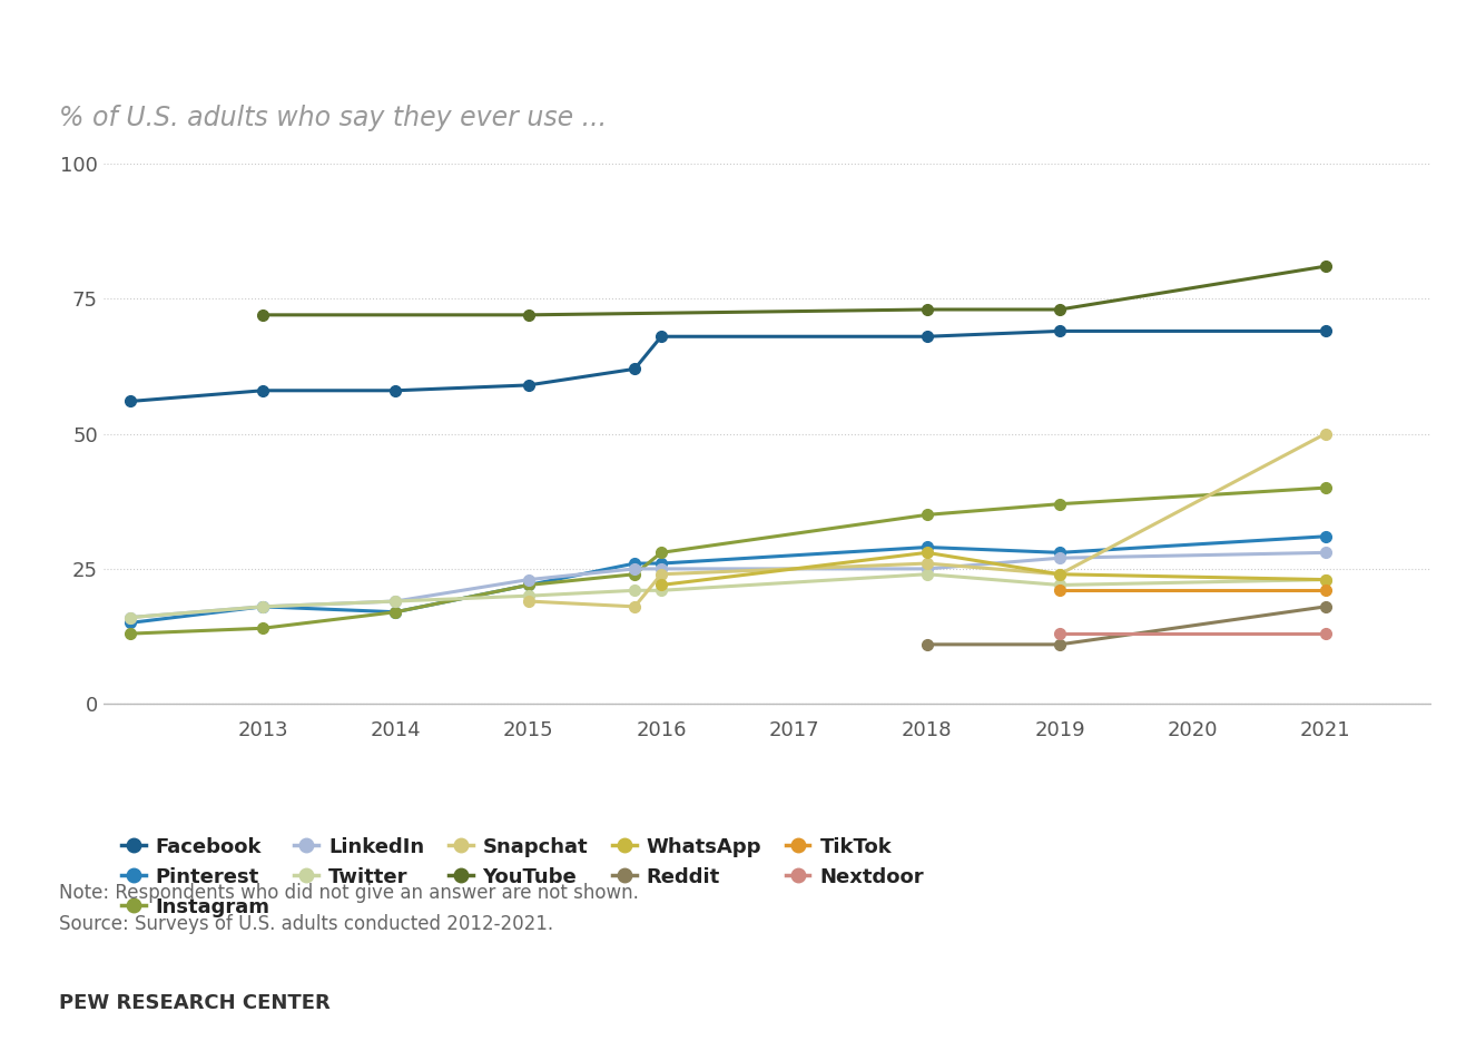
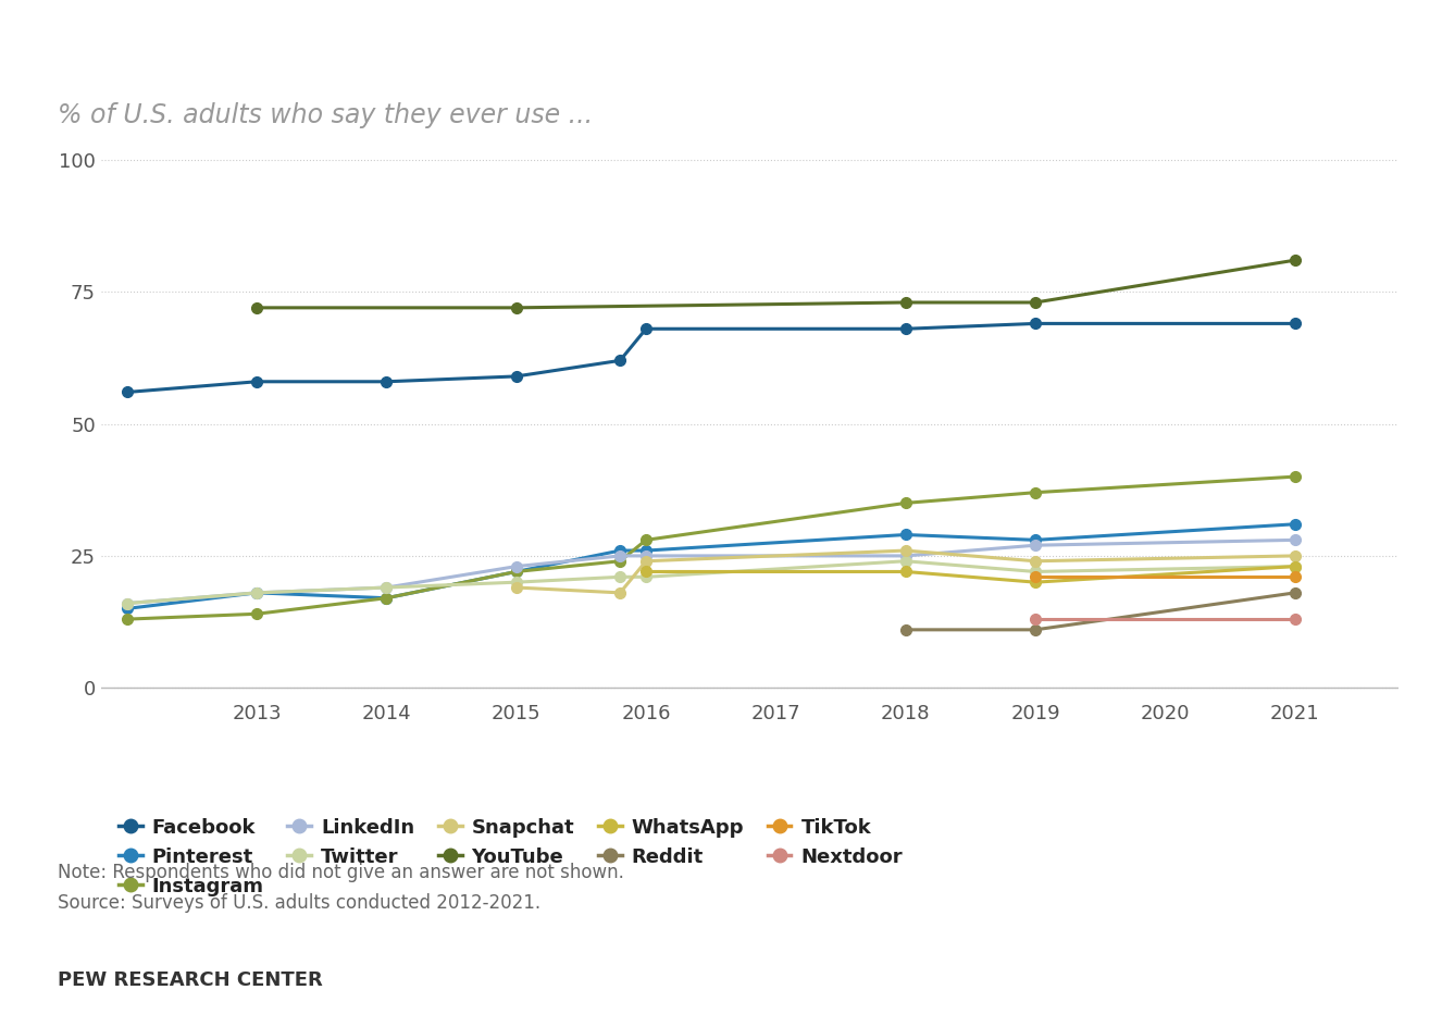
WhatsApp/2018: 28 -> 22
WhatsApp/2019: 24 -> 20
Snapchat/2021: 50 -> 25
